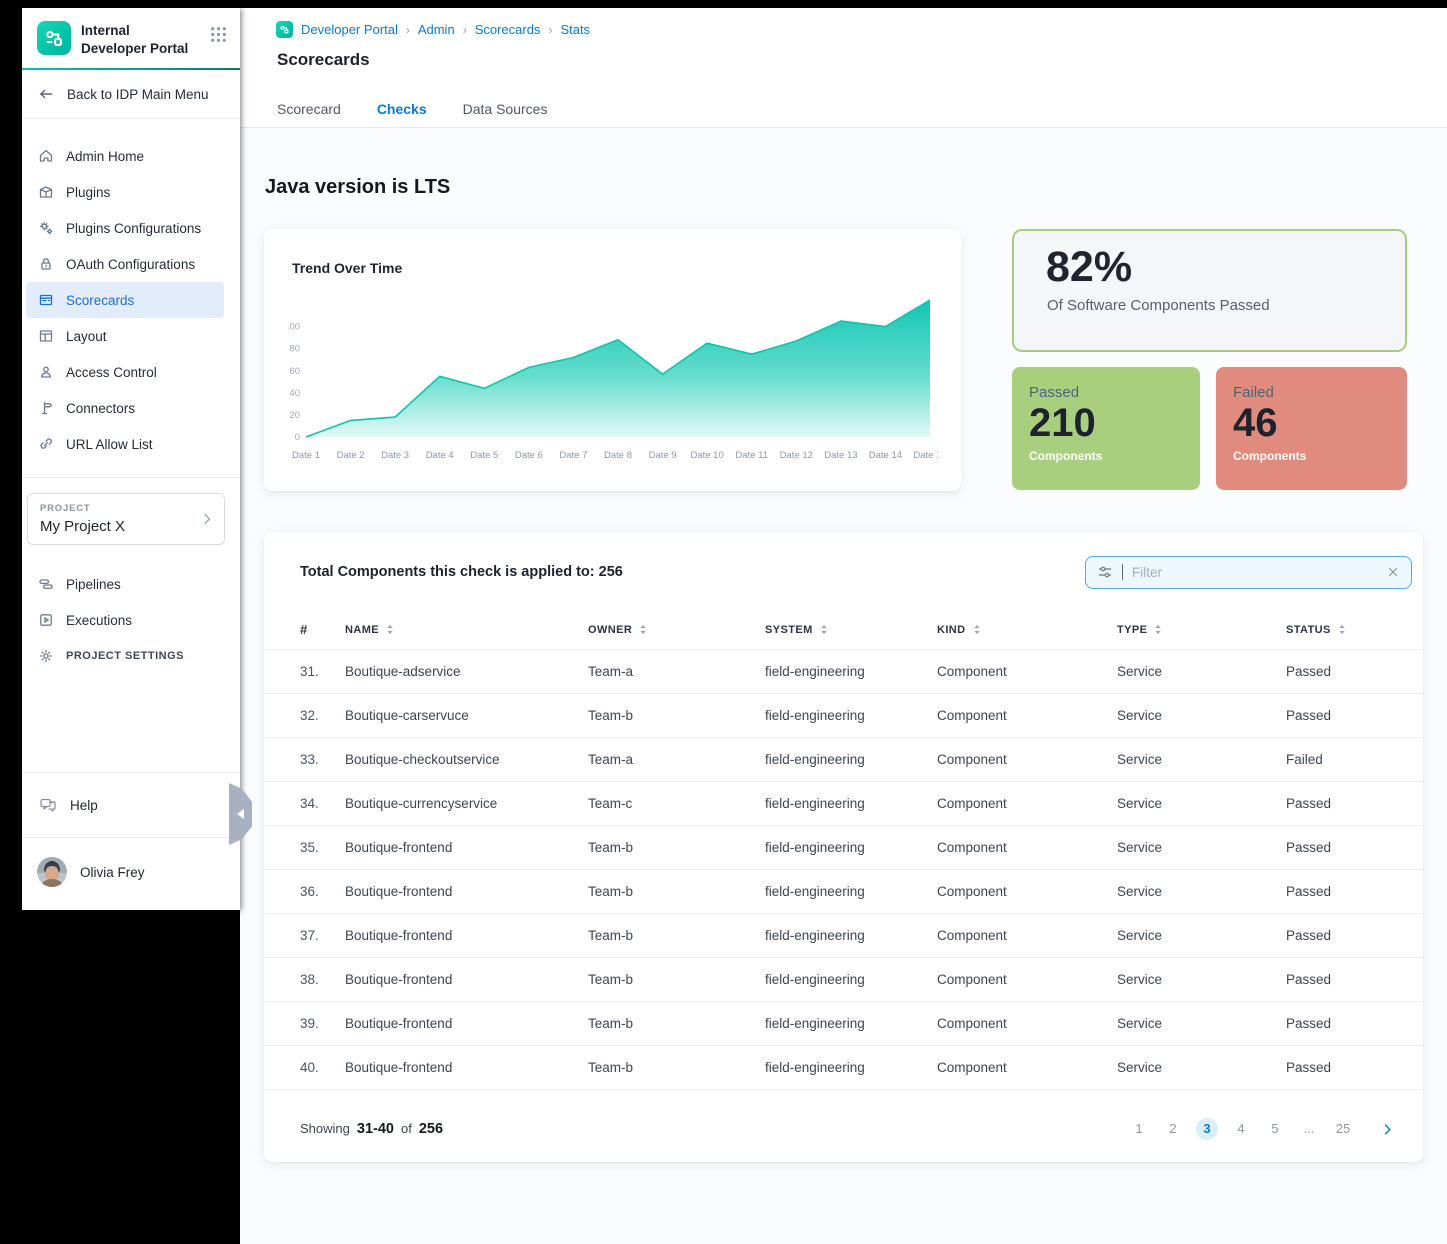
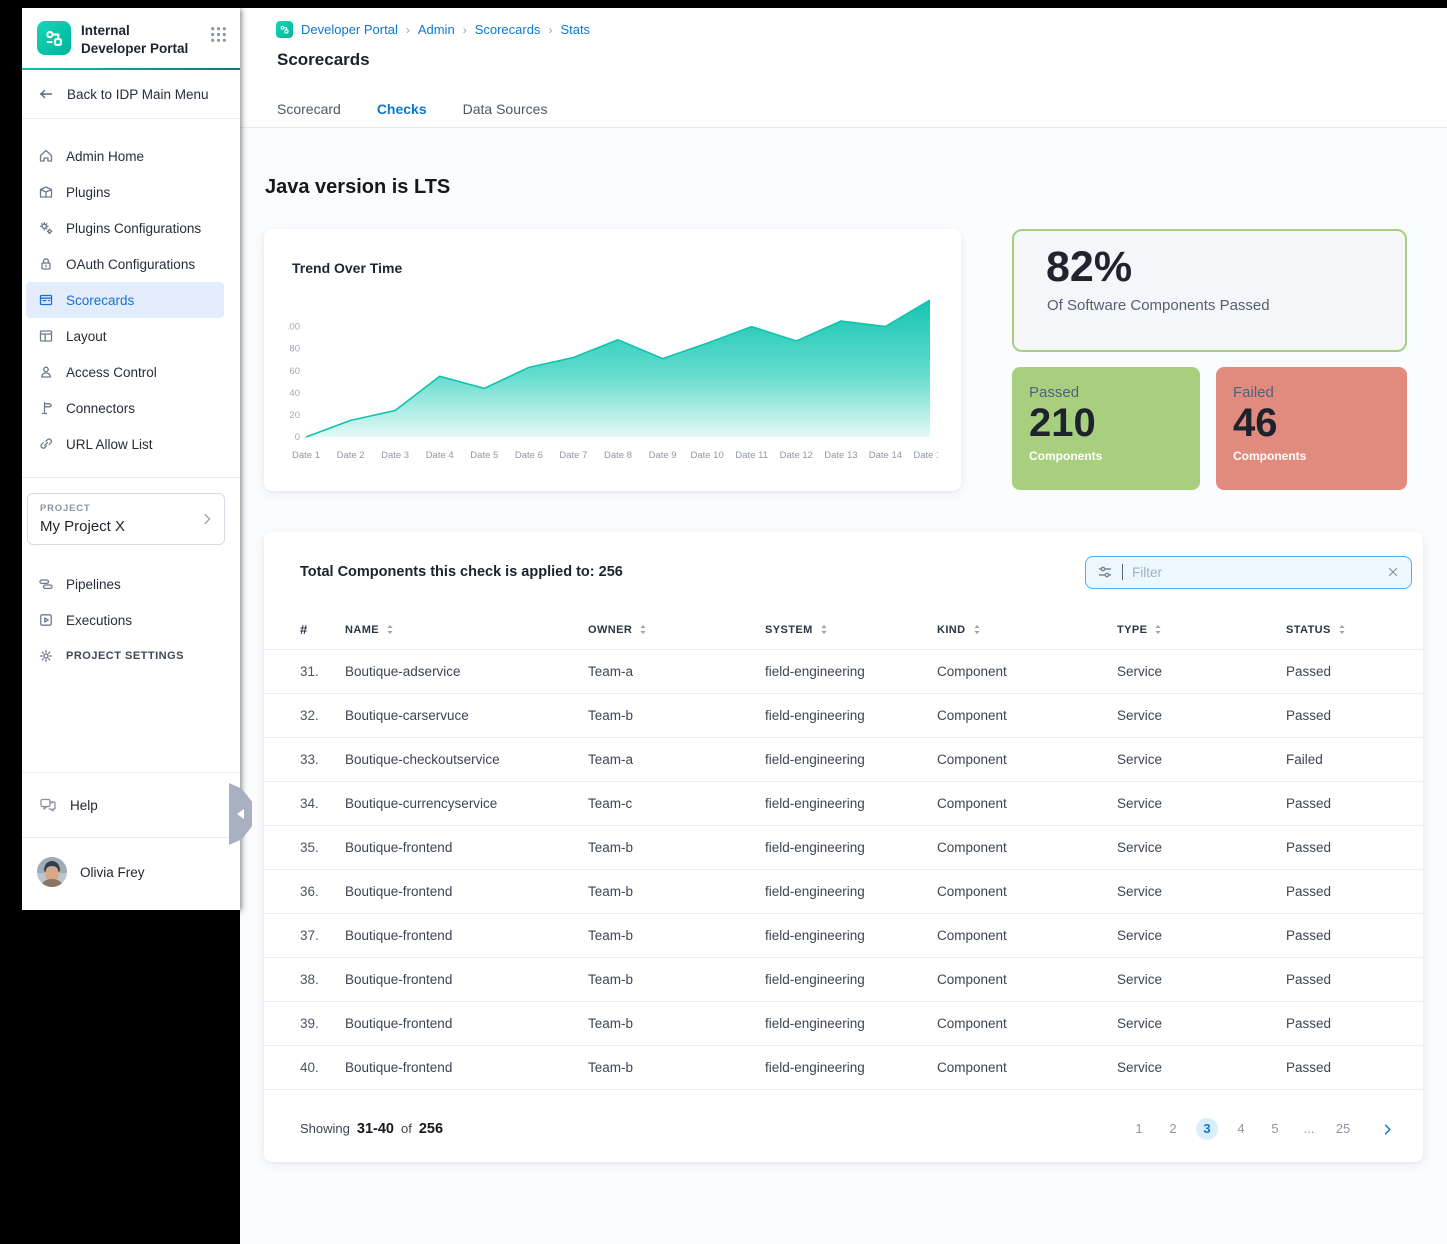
Date 3: 18 -> 24
Date 9: 57 -> 71
Date 11: 75 -> 100
